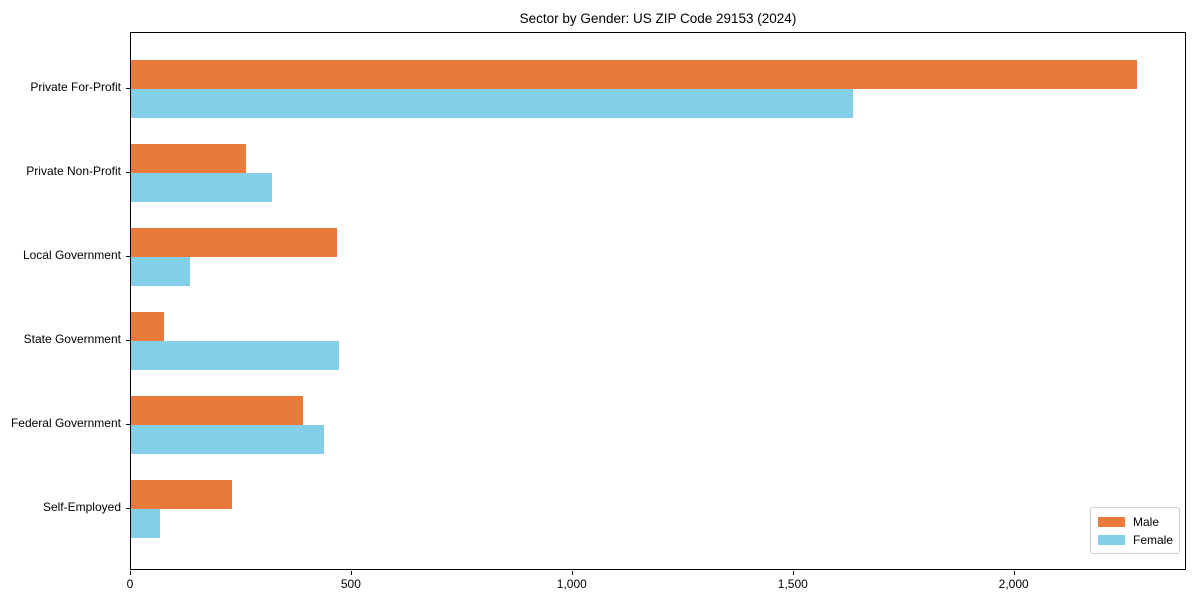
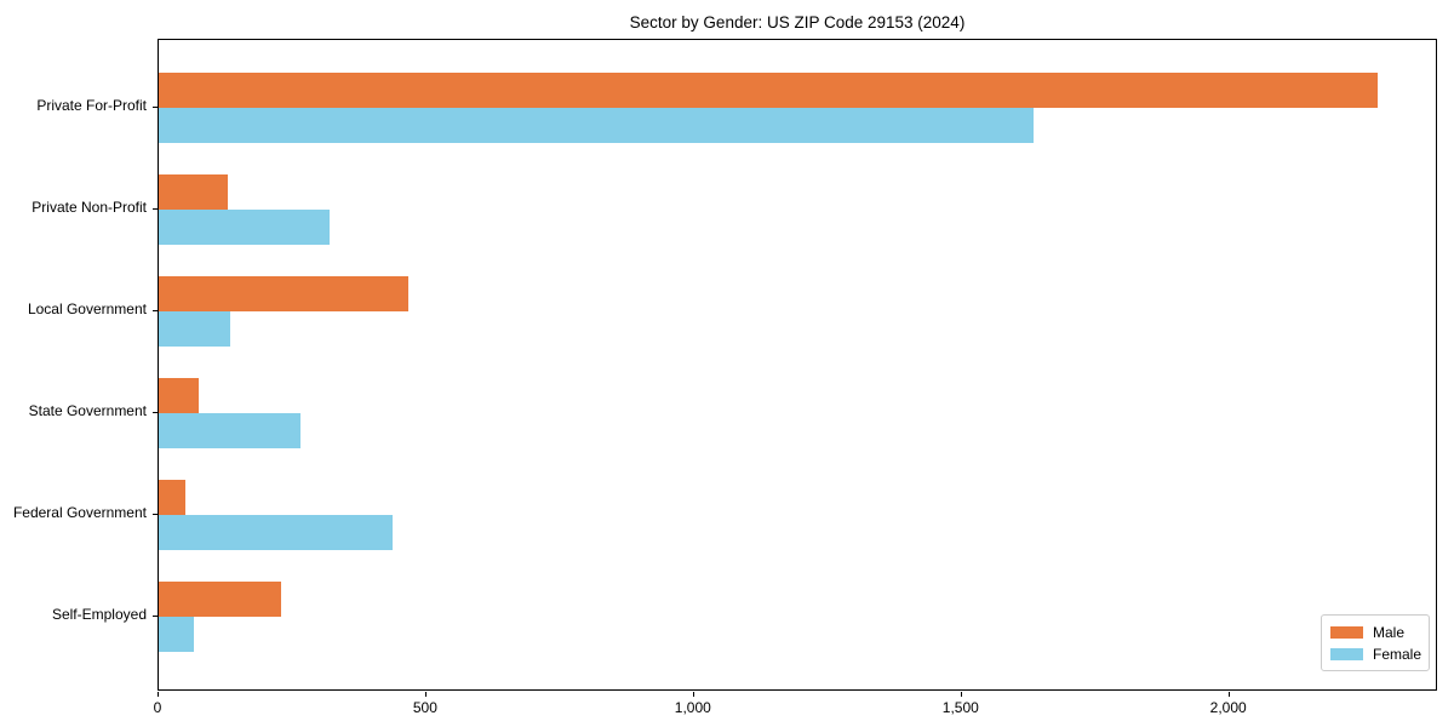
Male/Private Non-Profit: 260 -> 130
Female/State Government: 470 -> 260
Male/Federal Government: 390 -> 50
